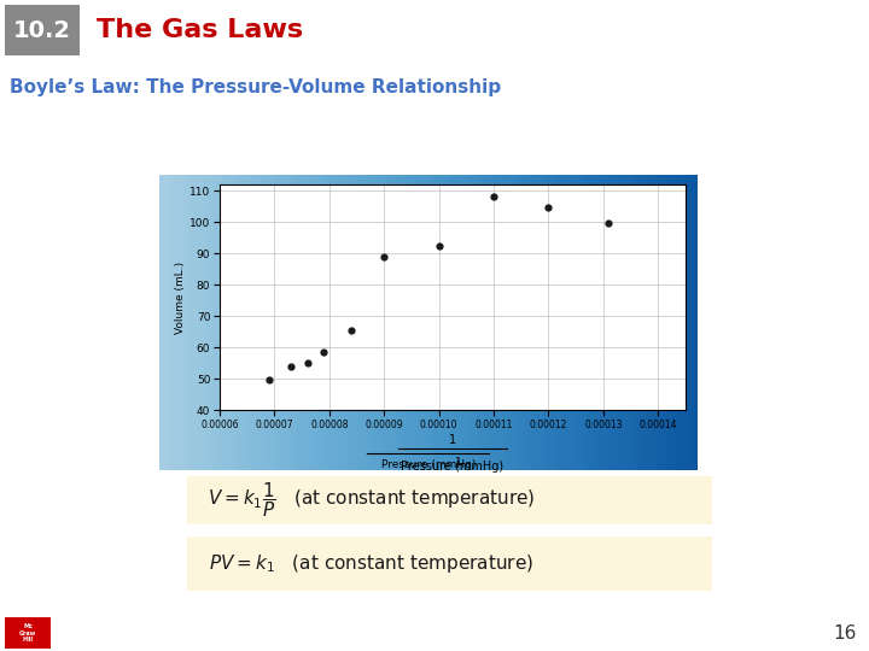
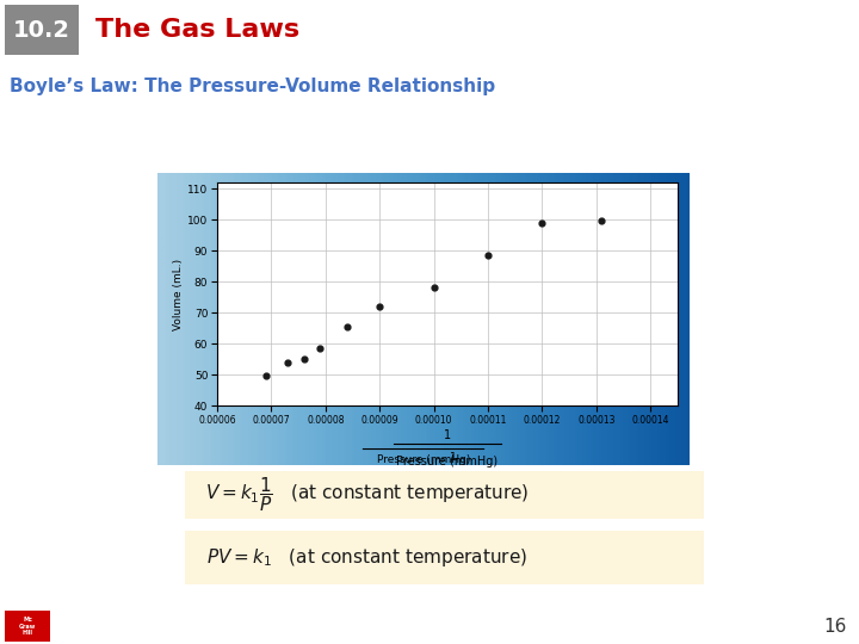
0.00009: 89.0 -> 72.0
0.00010: 92.5 -> 78.0
0.00011: 108.0 -> 88.5
0.00012: 104.5 -> 99.0
